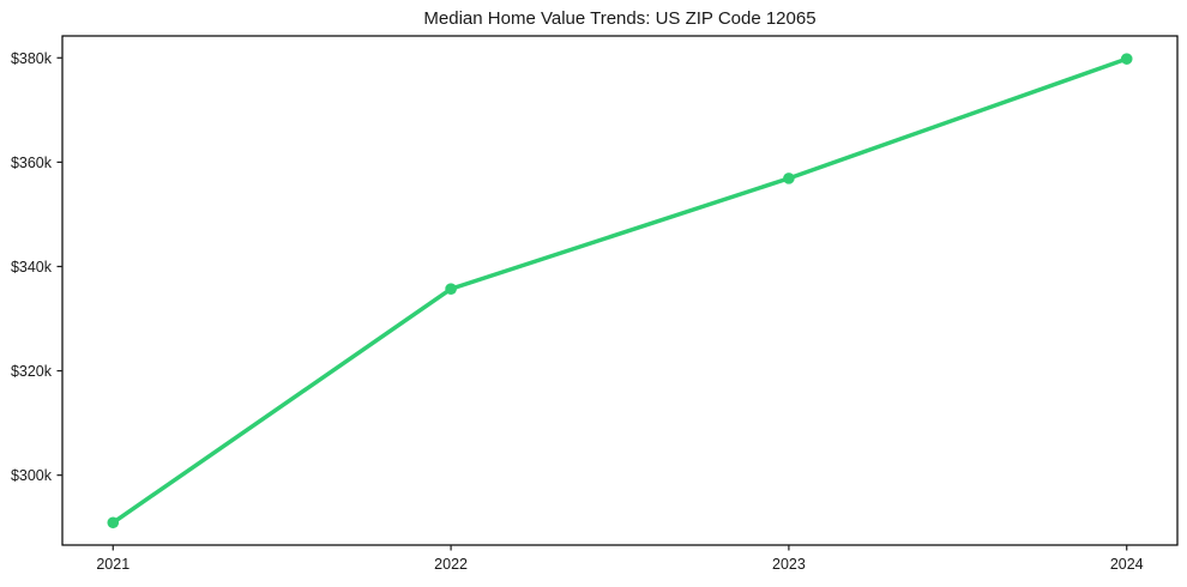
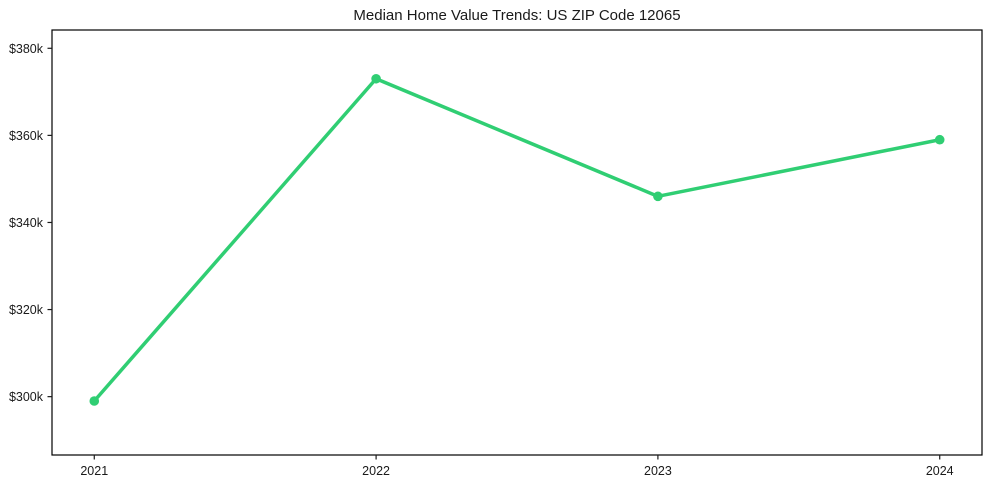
2021: $291k -> $299k
2022: $336k -> $373k
2023: $357k -> $346k
2024: $380k -> $359k
